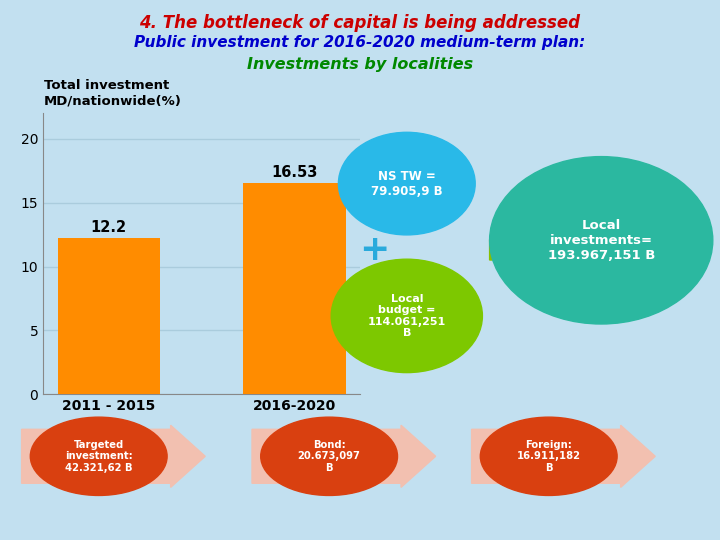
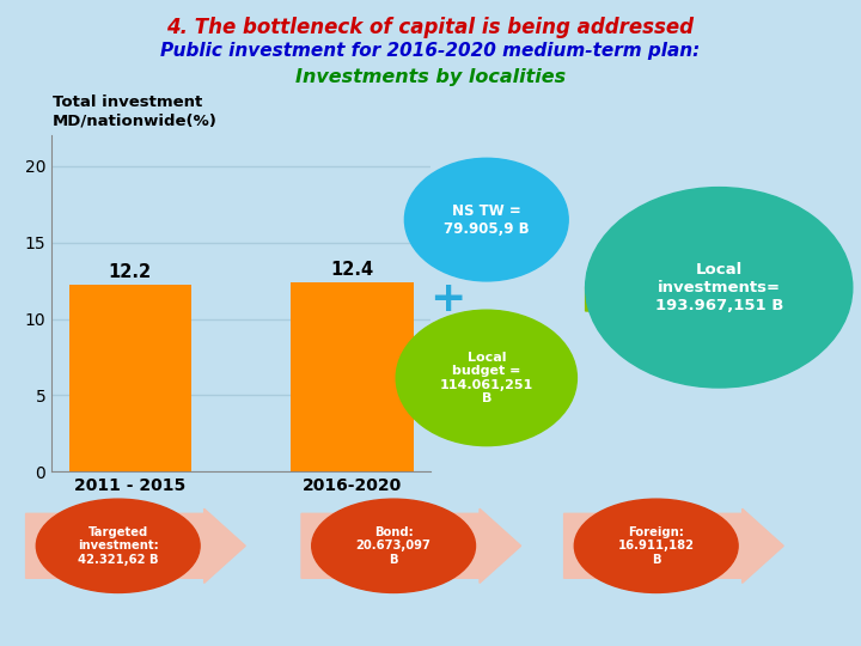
2016-2020: 16.53 -> 12.4
